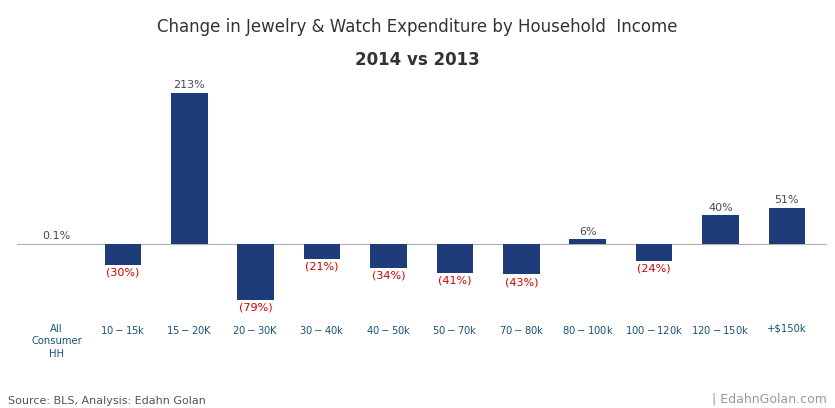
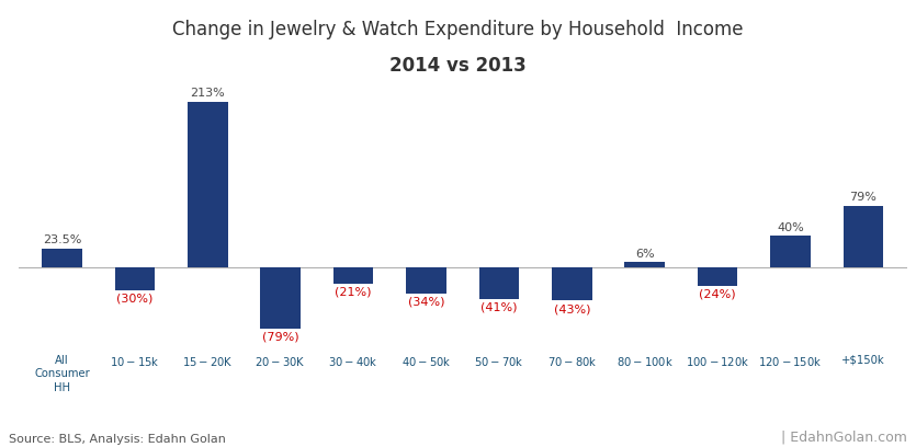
All Consumer HH: 0.1% -> 23.5%
+$150k: 51% -> 79%
